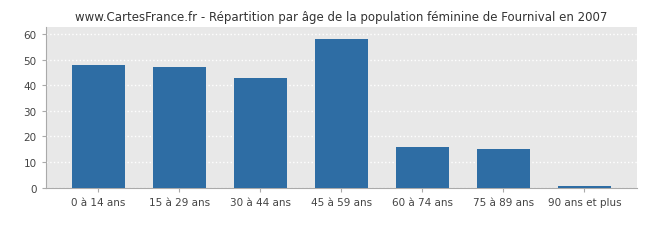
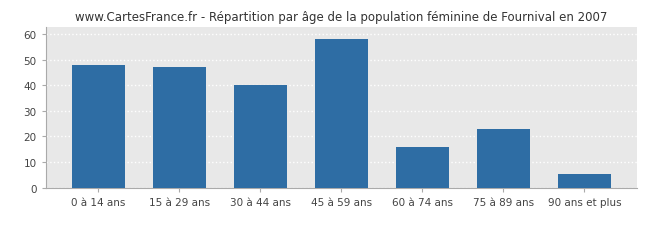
30 à 44 ans: 43.0 -> 40.0
75 à 89 ans: 15.0 -> 23.0
90 ans et plus: 0.7 -> 5.5
